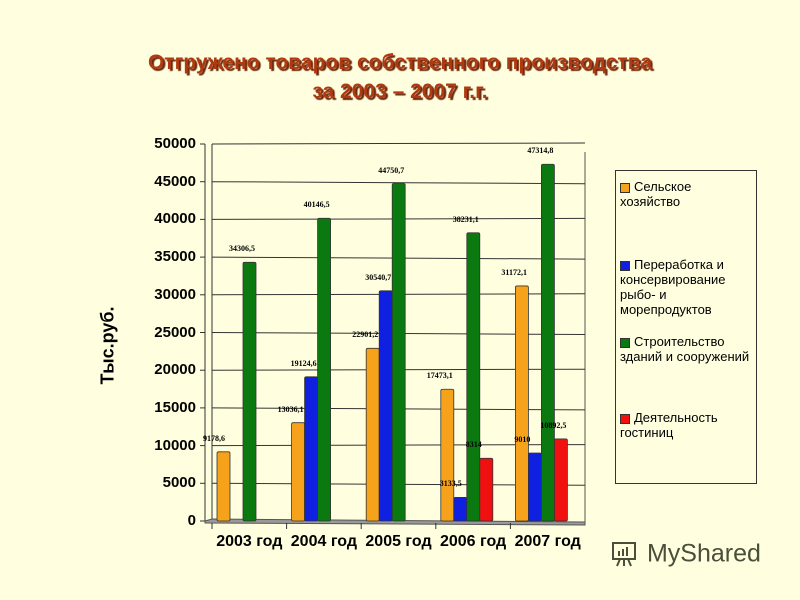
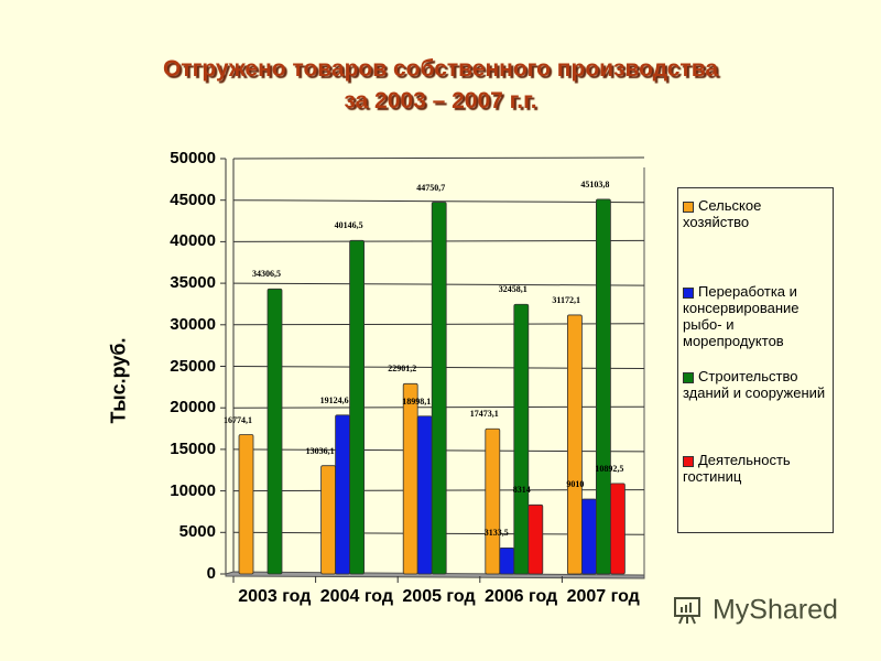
Сельское хозяйство/2003 год: 9178,6 -> 16774,1
Переработка и консервирование рыбо- и морепродуктов/2005 год: 30540,7 -> 18998,1
Строительство зданий и сооружений/2006 год: 38231,1 -> 32458,1
Строительство зданий и сооружений/2007 год: 47314,8 -> 45103,8
